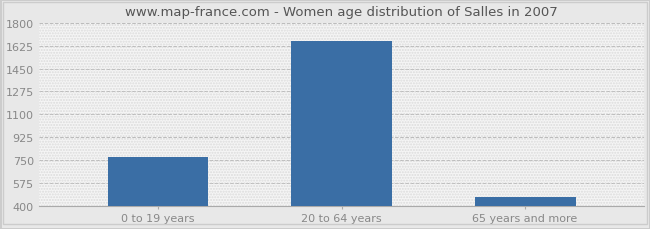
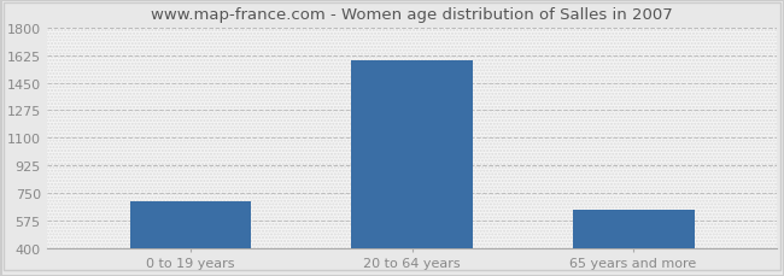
0 to 19 years: 780 -> 700
20 to 64 years: 1660 -> 1590
65 years and more: 470 -> 640
